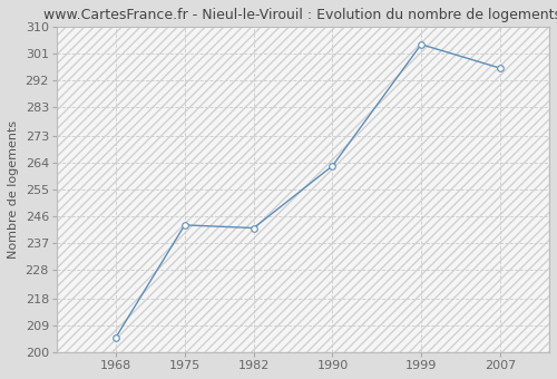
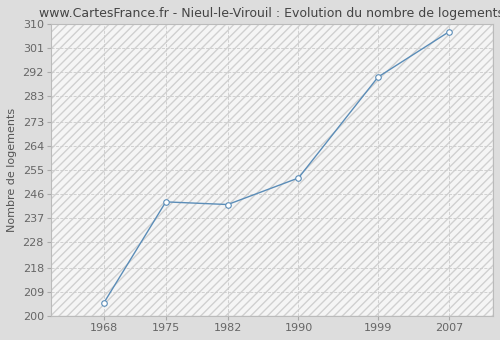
1990: 263 -> 252
1999: 304 -> 290
2007: 296 -> 307
